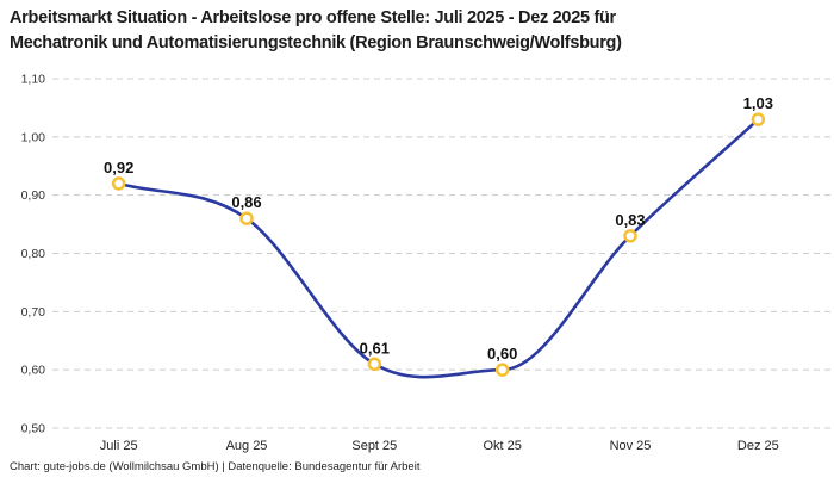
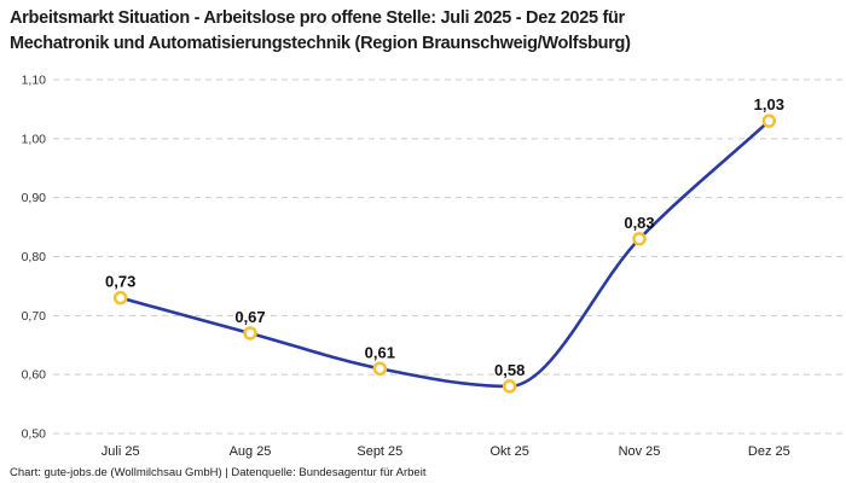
Juli 25: 0,92 -> 0,73
Aug 25: 0,86 -> 0,67
Okt 25: 0,60 -> 0,58
